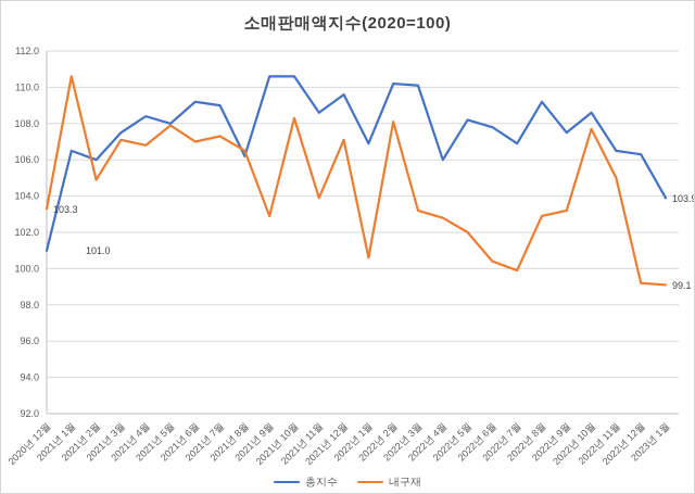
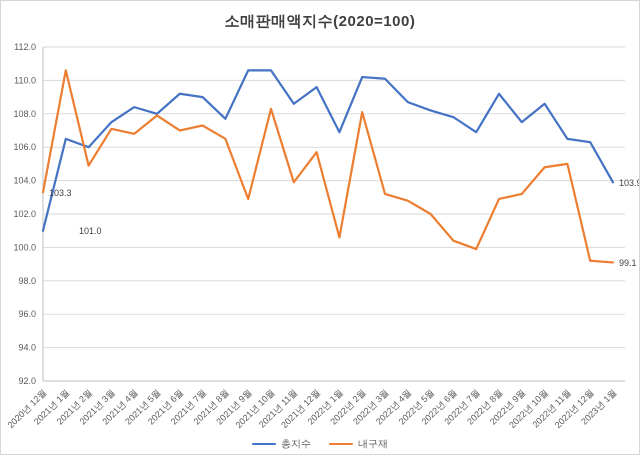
총지수/2021년 8월: 106.2 -> 107.7
내구재/2021년 12월: 107.1 -> 105.7
총지수/2022년 4월: 106.0 -> 108.7
내구재/2022년 10월: 107.7 -> 104.8
